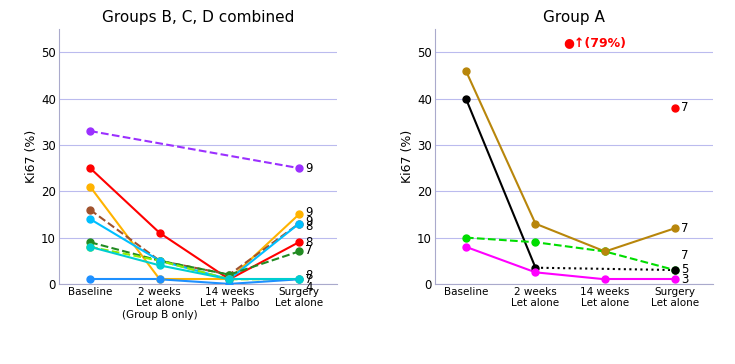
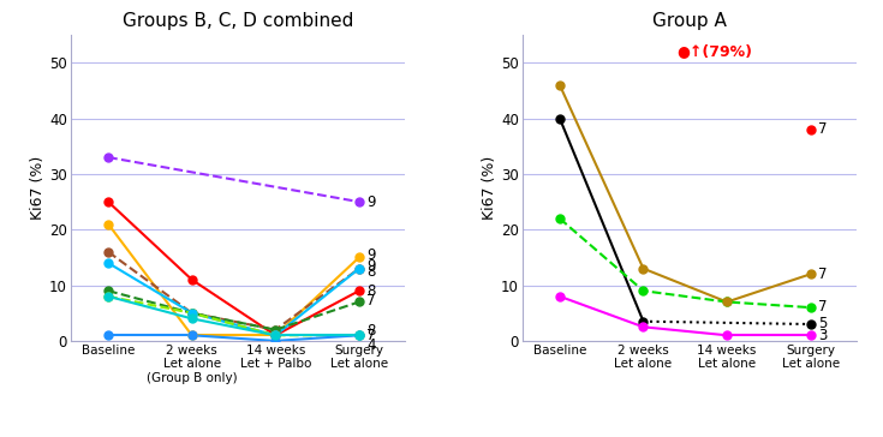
Group A/Baseline: 10 -> 22
Group A/Surgery Let alone: 3 -> 6
